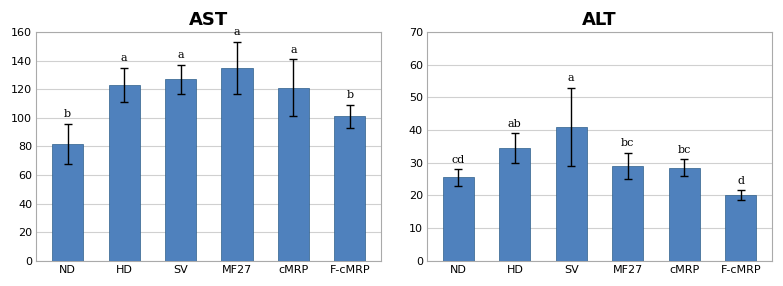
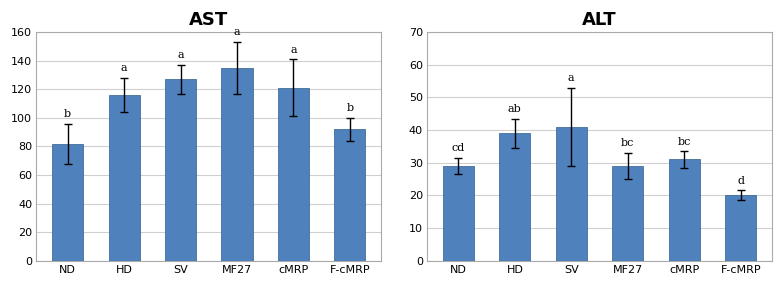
AST/HD: 123 -> 116
AST/F-cMRP: 101 -> 92
ALT/ND: 25.5 -> 29.0
ALT/HD: 34.5 -> 39.0
ALT/cMRP: 28.5 -> 31.0
